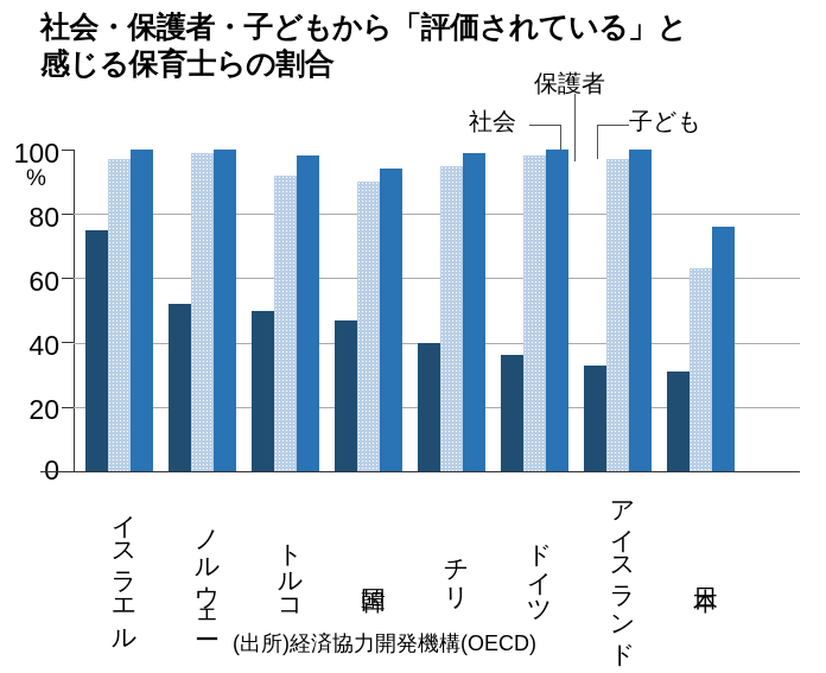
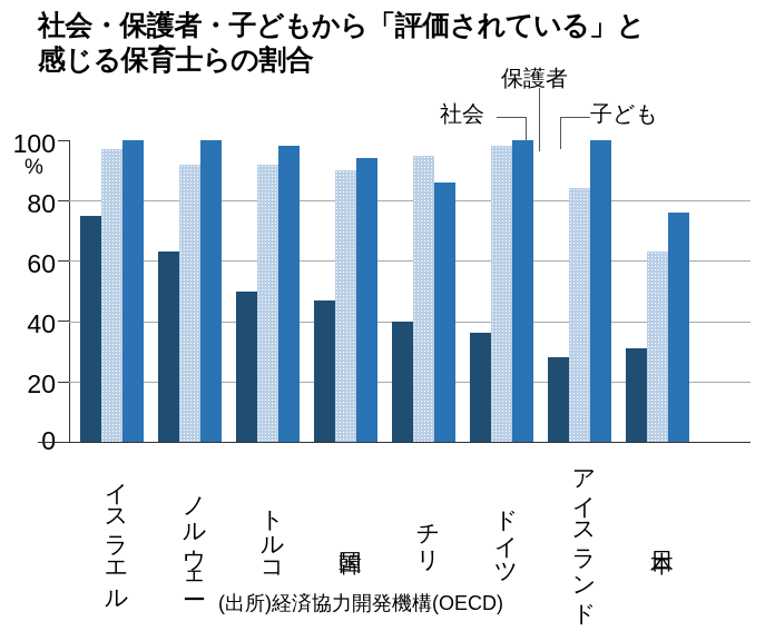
社会/ノルウェー: 52 -> 63
保護者/ノルウェー: 99 -> 92
子ども/チリ: 99 -> 86
社会/アイスランド: 33 -> 28
保護者/アイスランド: 97 -> 84
